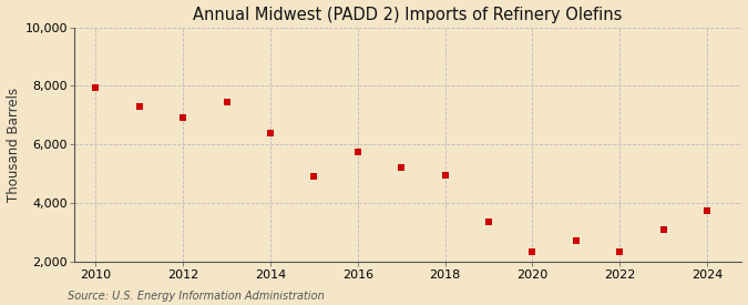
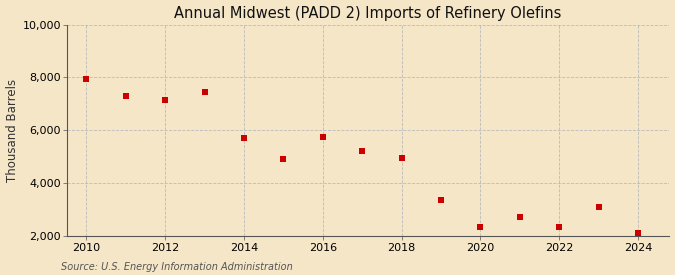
2012: 6,900 -> 7,150
2014: 6,400 -> 5,700
2024: 3,750 -> 2,100
